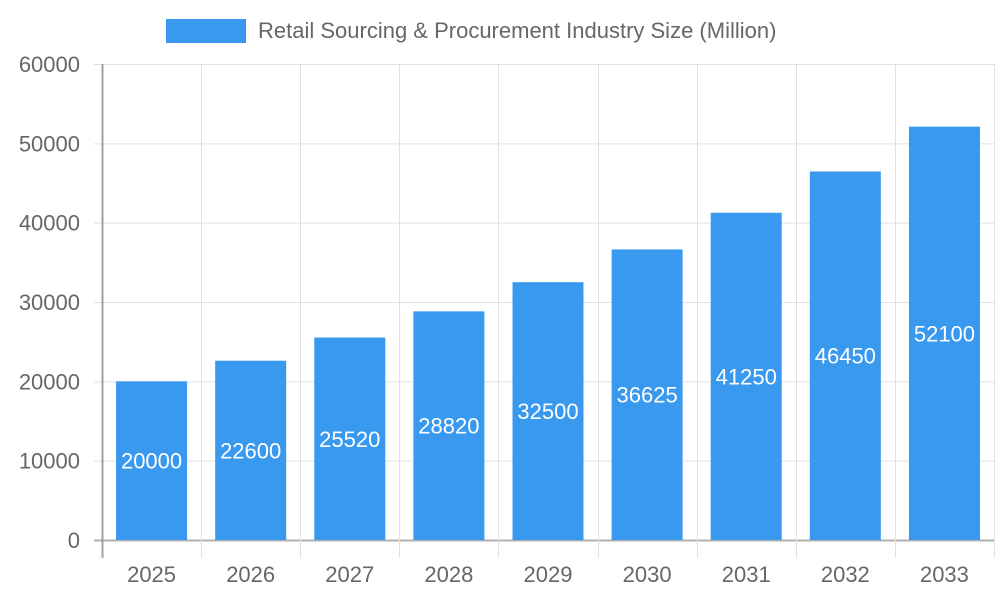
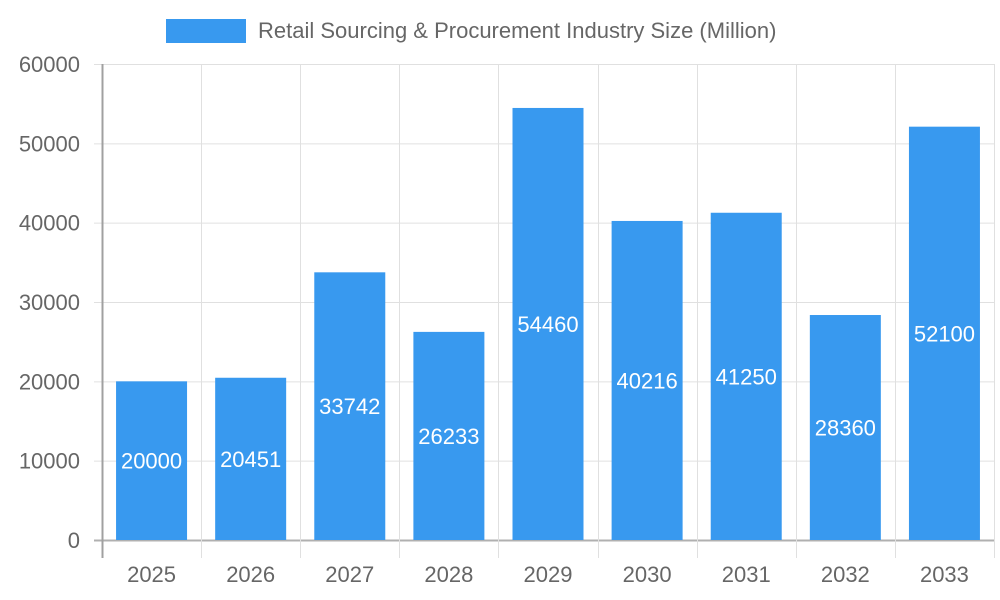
2026: 22600 -> 20451
2027: 25520 -> 33742
2028: 28820 -> 26233
2029: 32500 -> 54460
2030: 36625 -> 40216
2032: 46450 -> 28360
